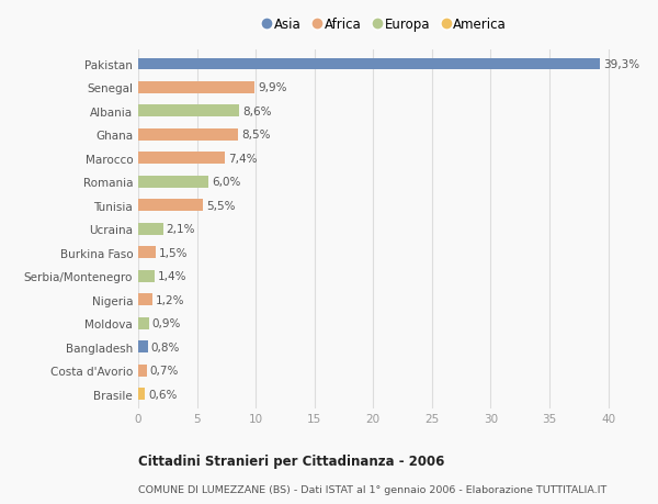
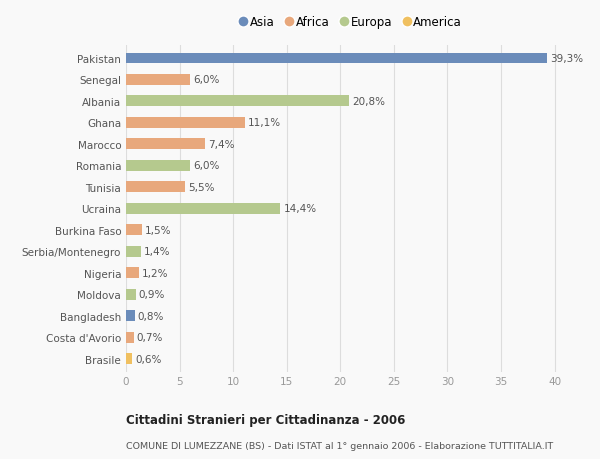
Senegal: 9,9% -> 6,0%
Albania: 8,6% -> 20,8%
Ghana: 8,5% -> 11,1%
Ucraina: 2,1% -> 14,4%
